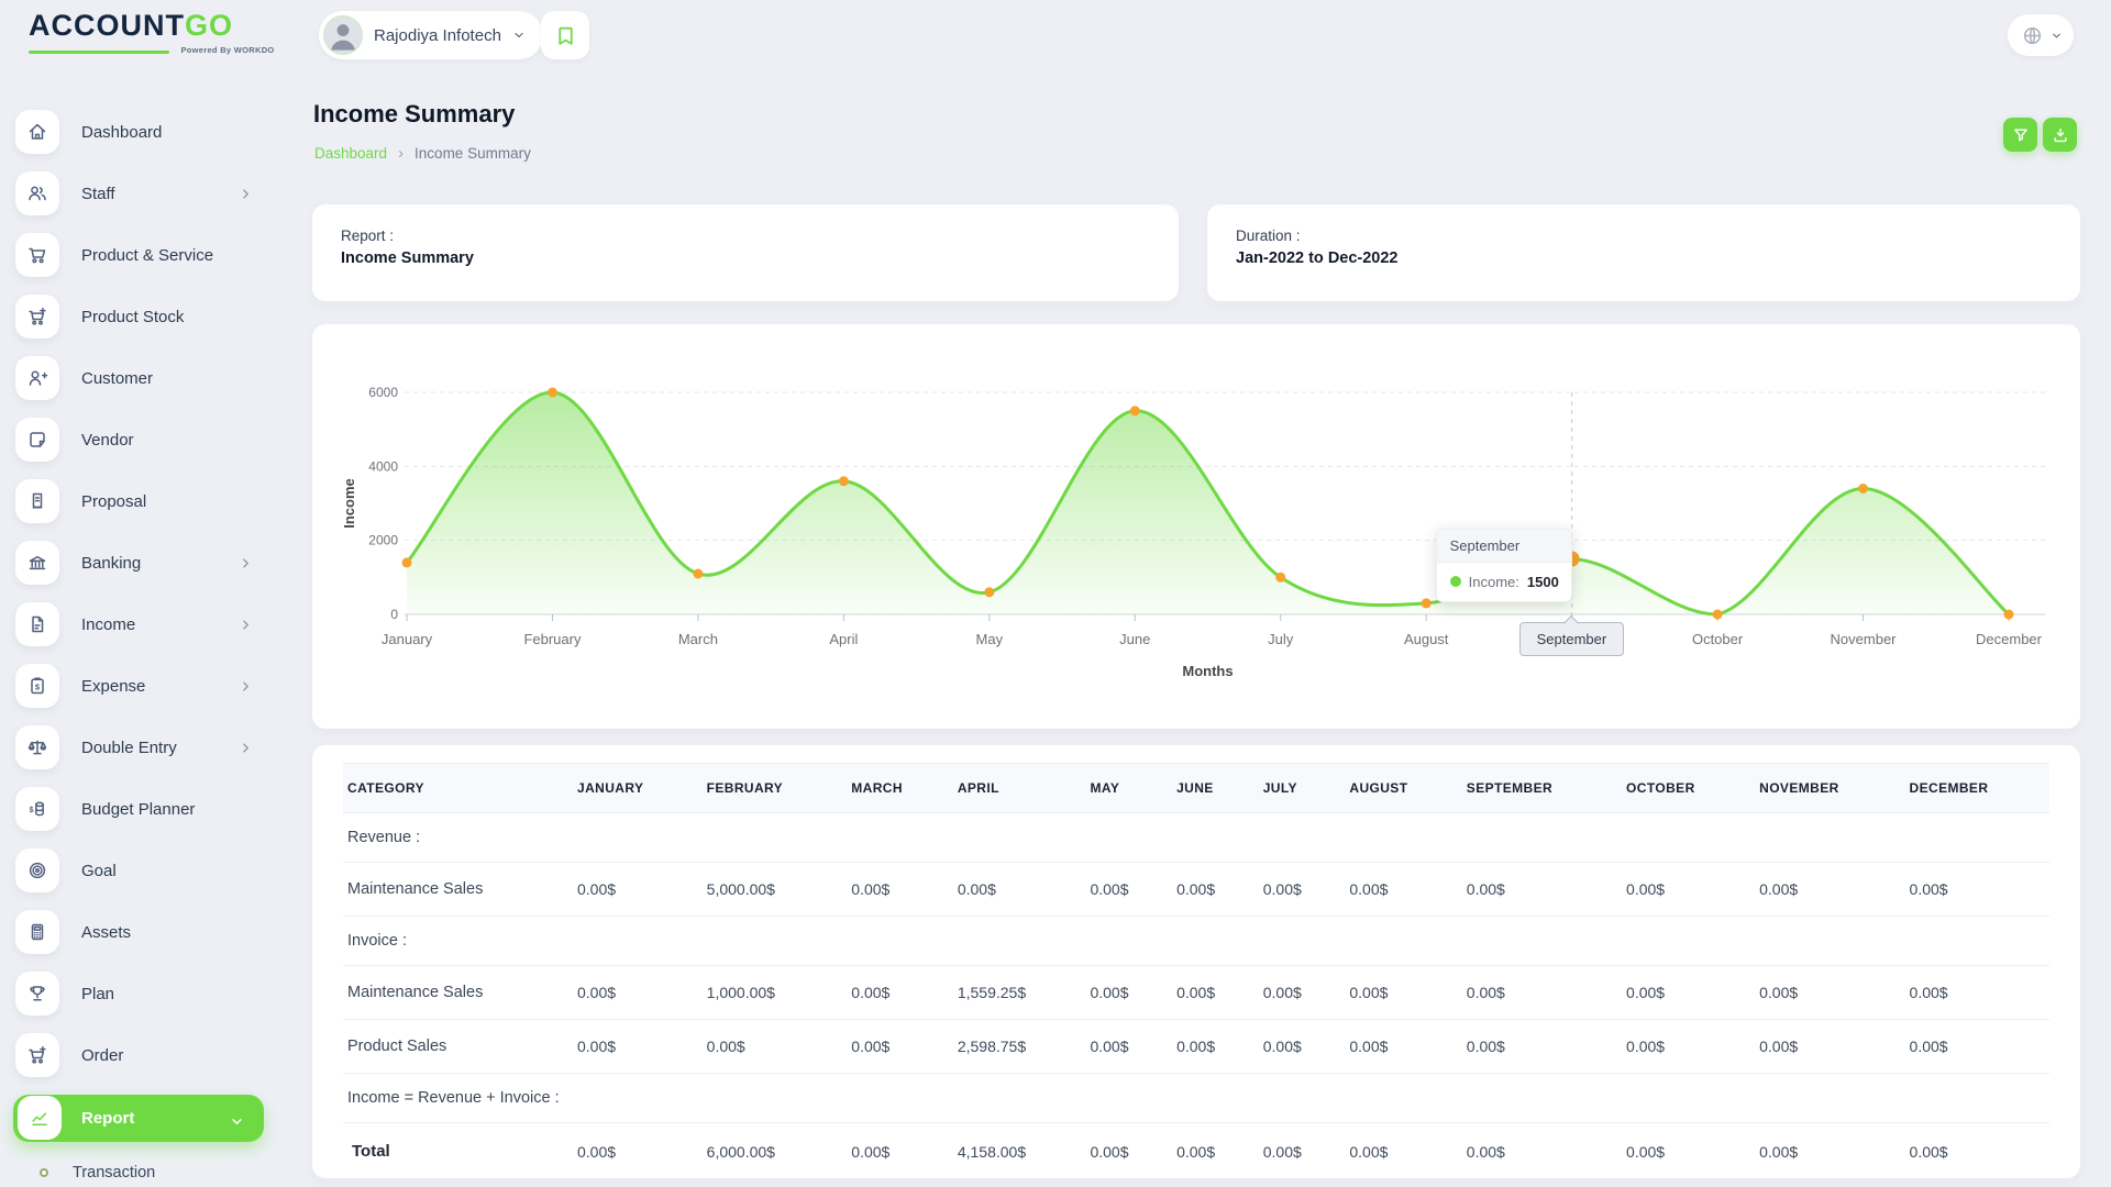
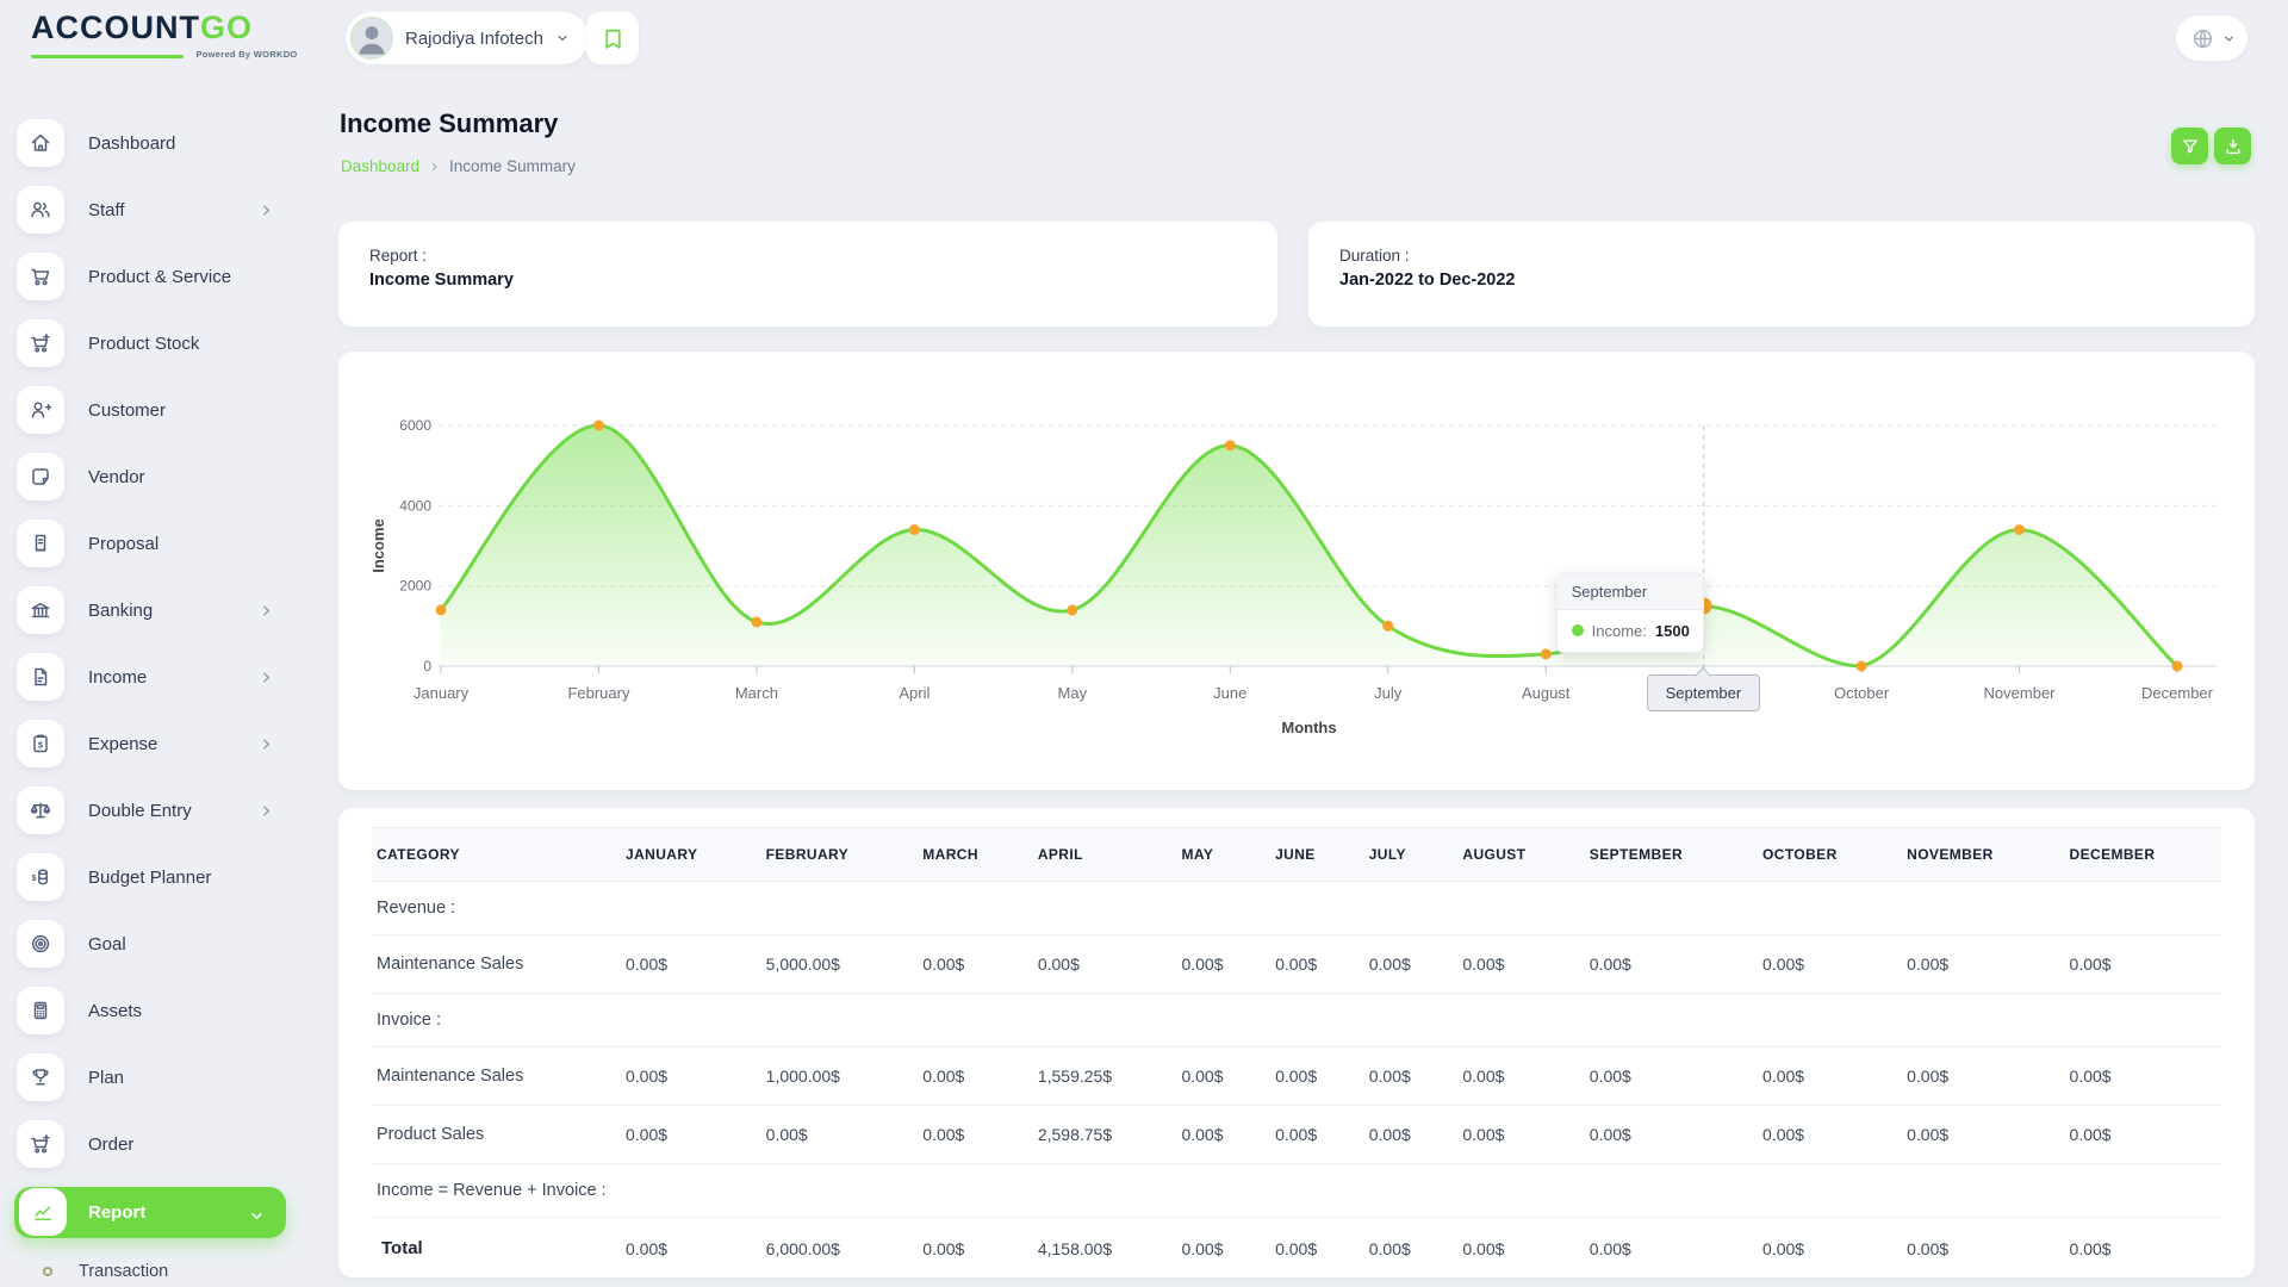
April: 3600 -> 3400
May: 600 -> 1400
